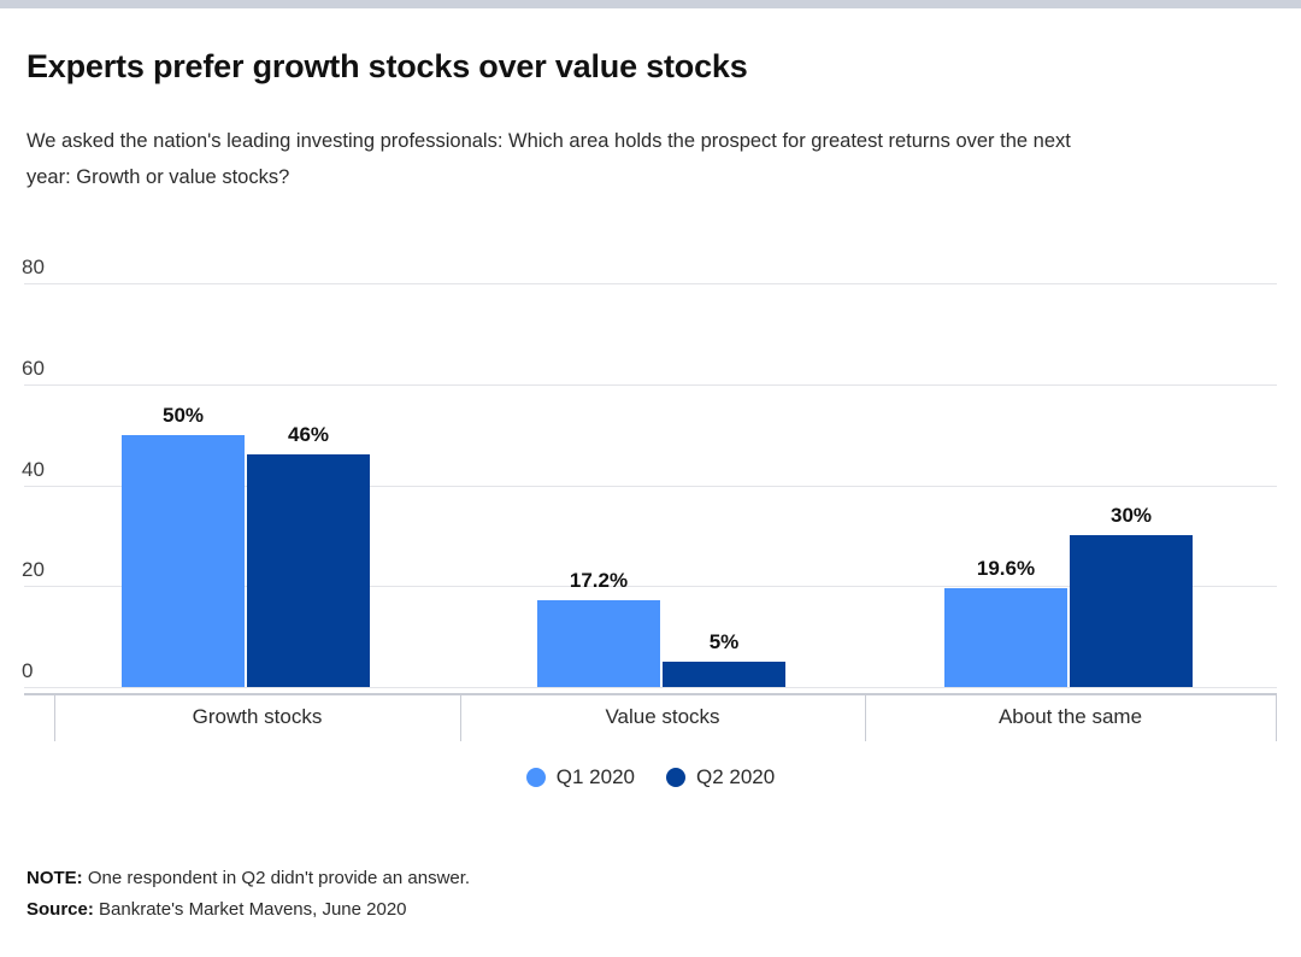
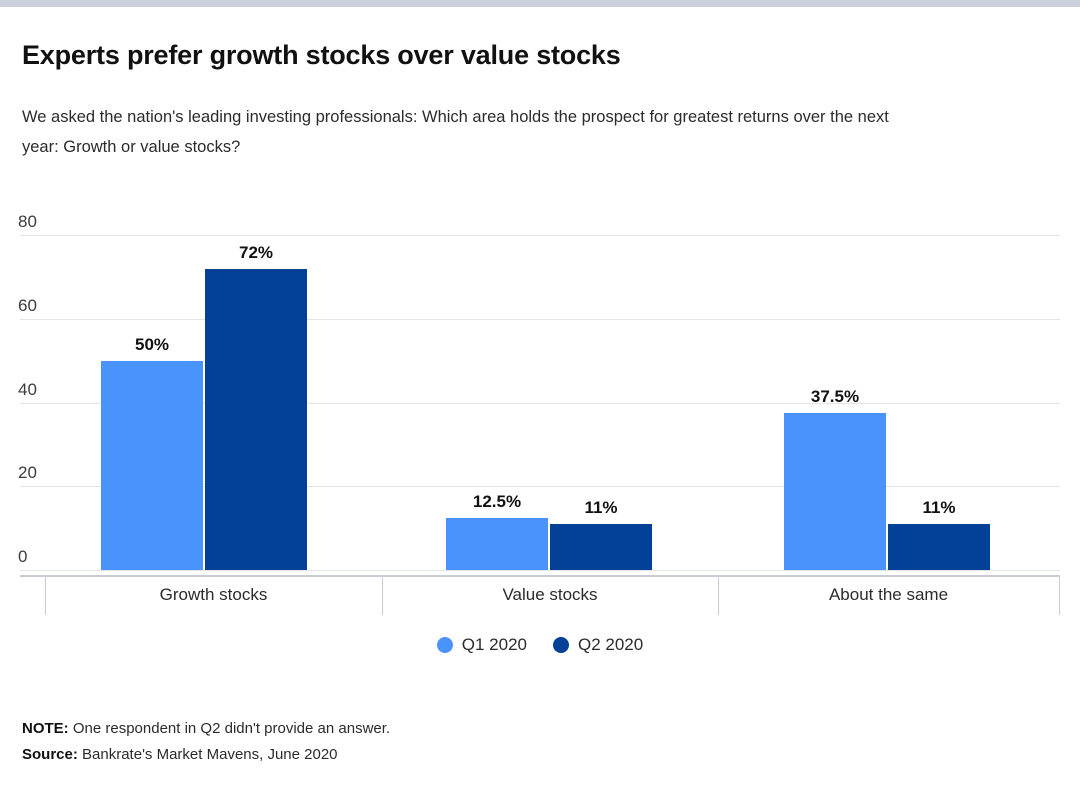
Q2 2020/Growth stocks: 46% -> 72%
Q1 2020/Value stocks: 17.2% -> 12.5%
Q2 2020/Value stocks: 5% -> 11%
Q1 2020/About the same: 19.6% -> 37.5%
Q2 2020/About the same: 30% -> 11%
